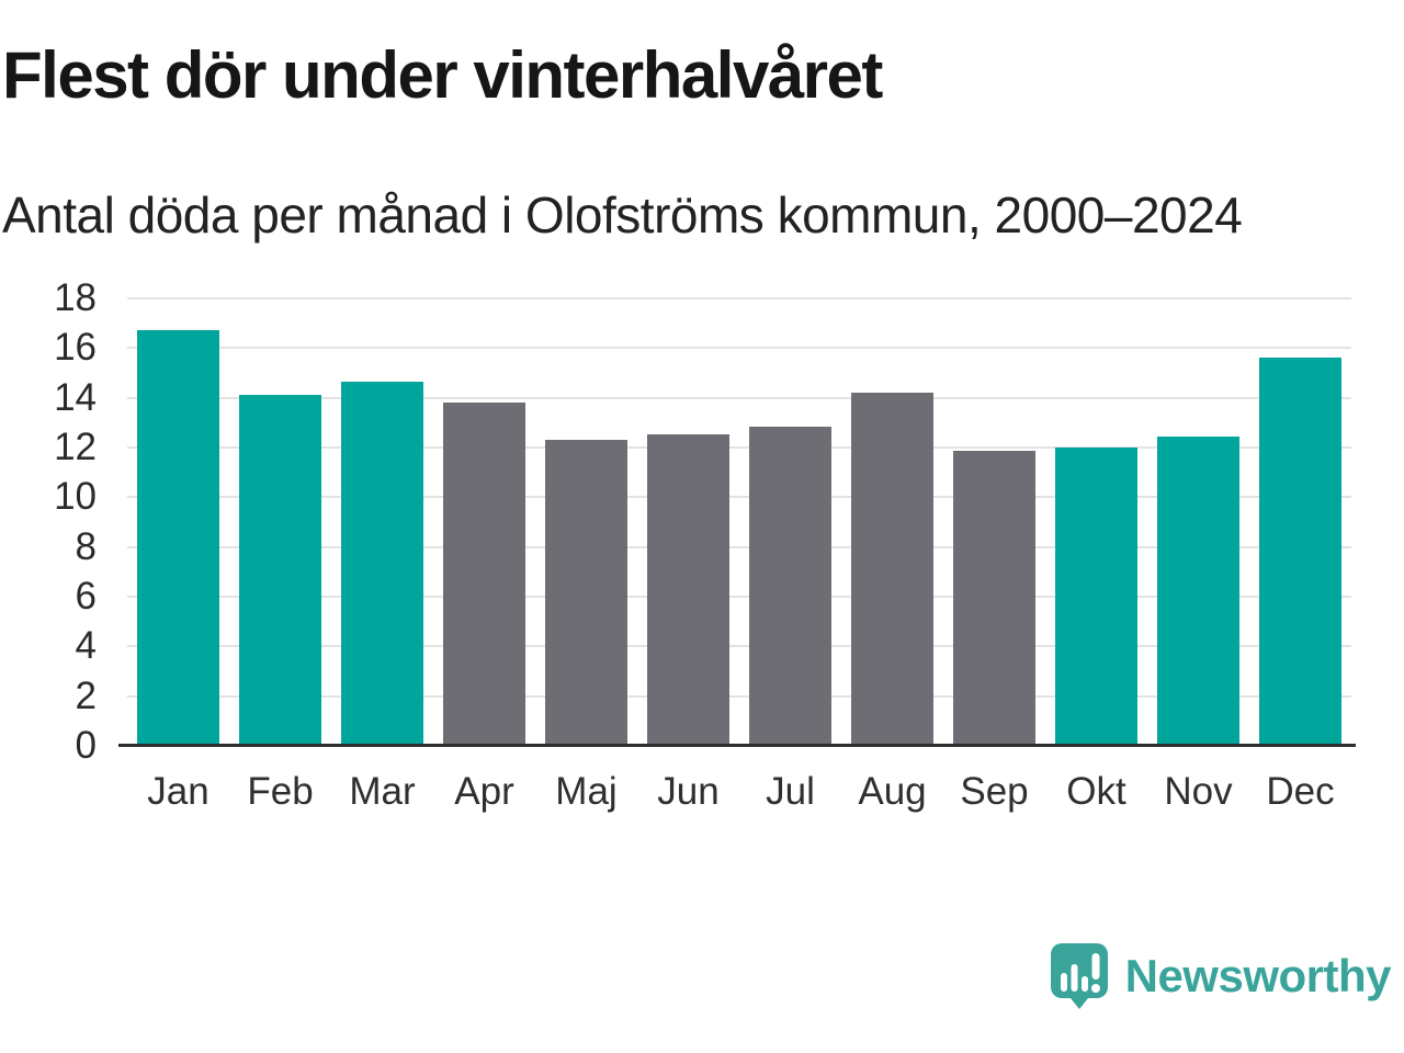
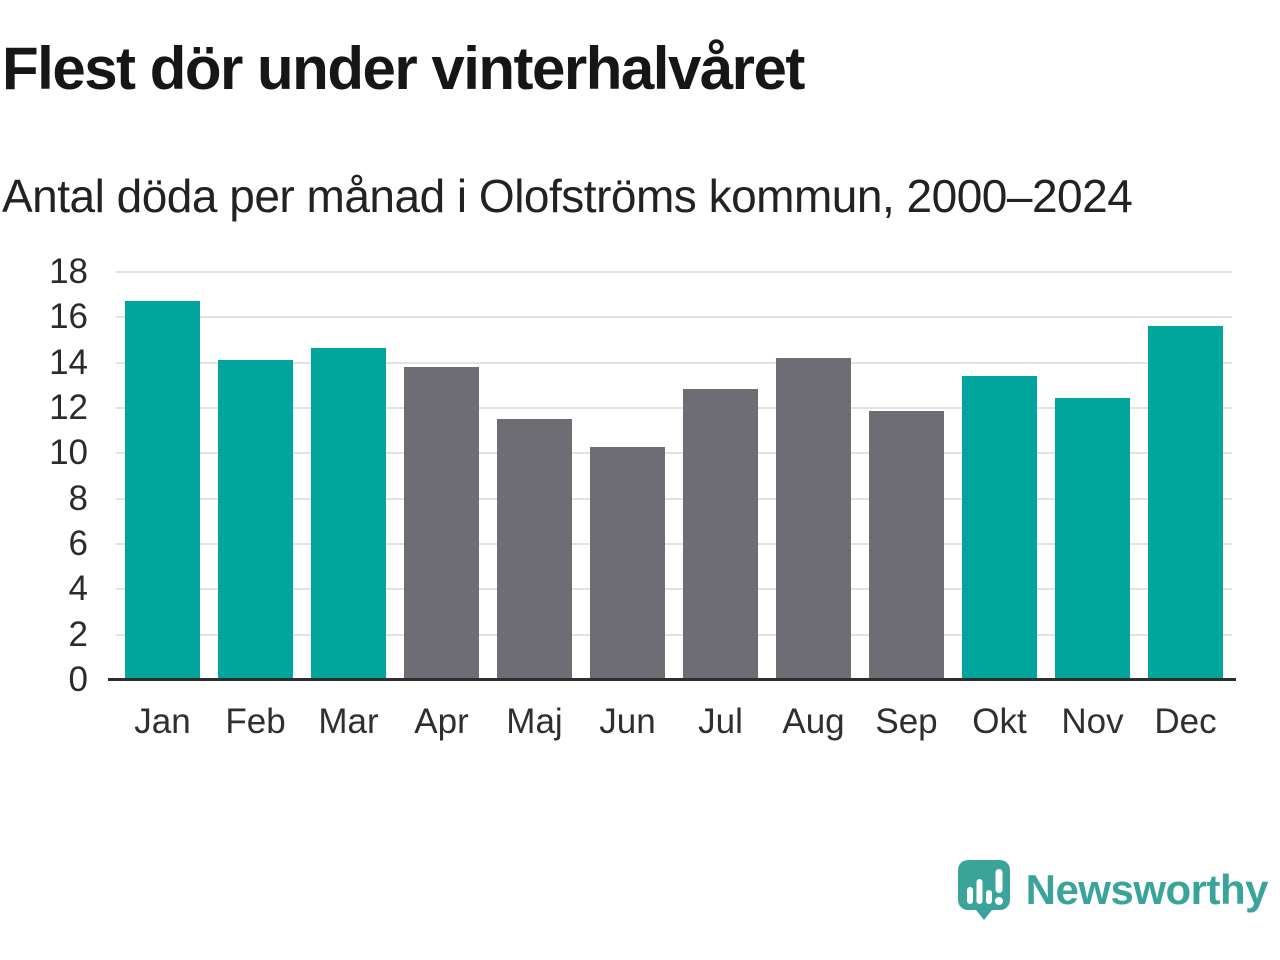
Maj: 12.3 -> 11.5
Jun: 12.6 -> 10.3
Okt: 12.0 -> 13.4
